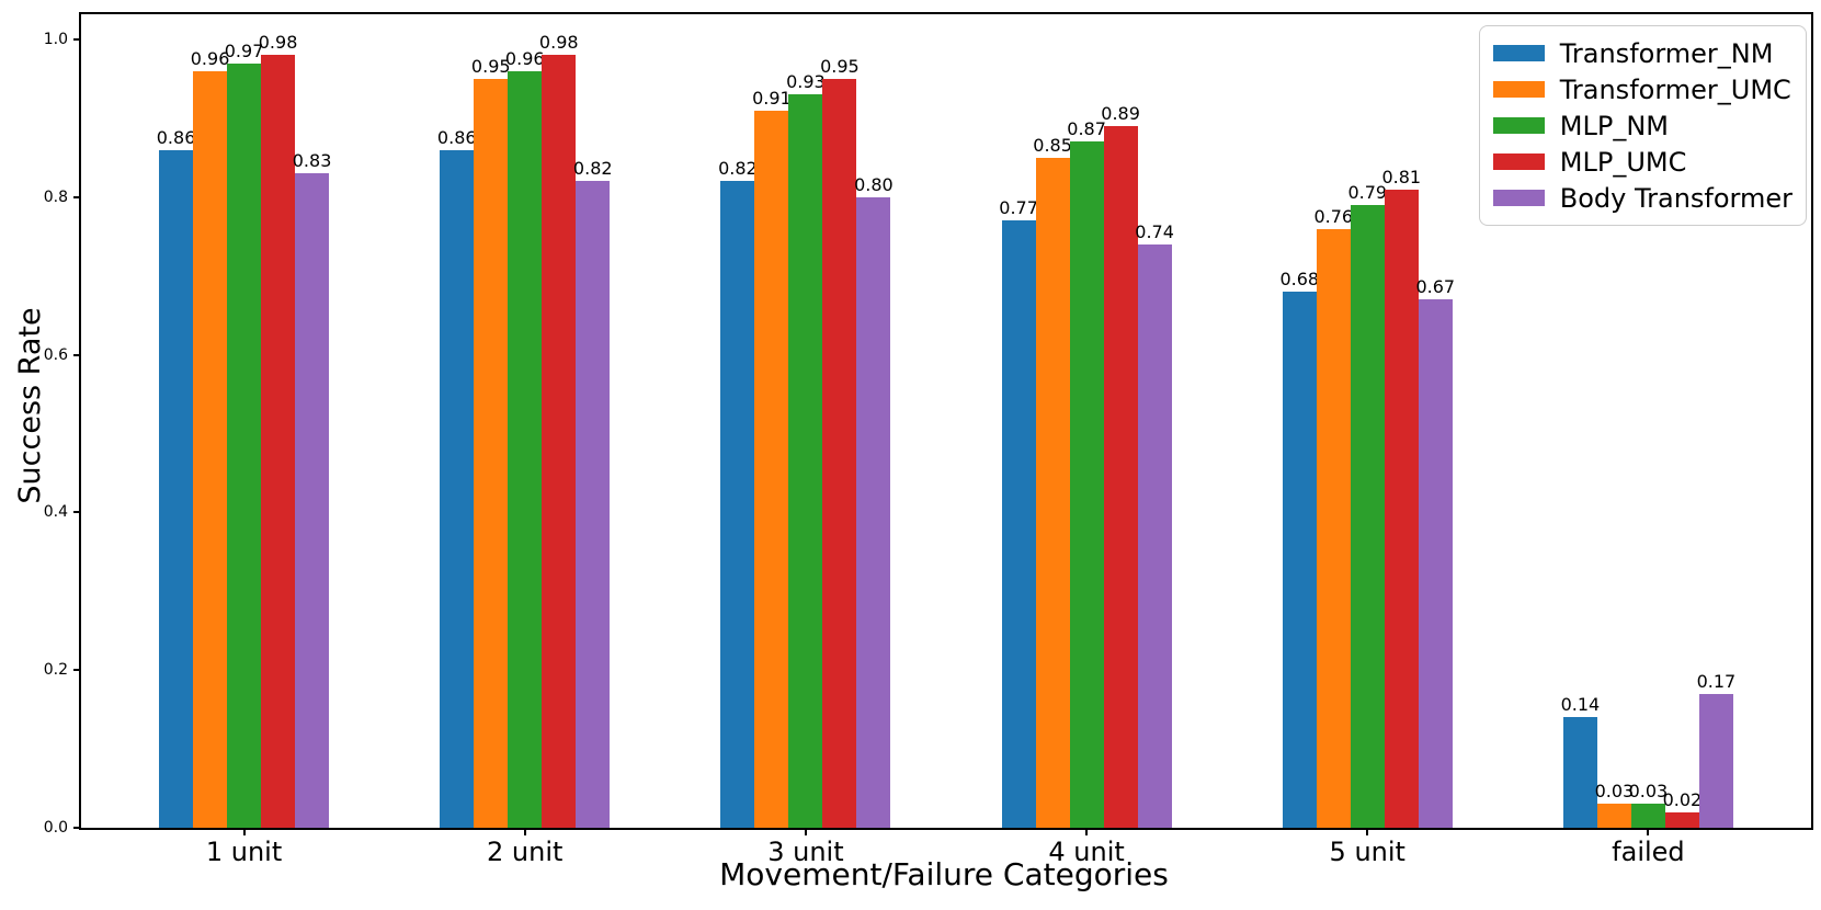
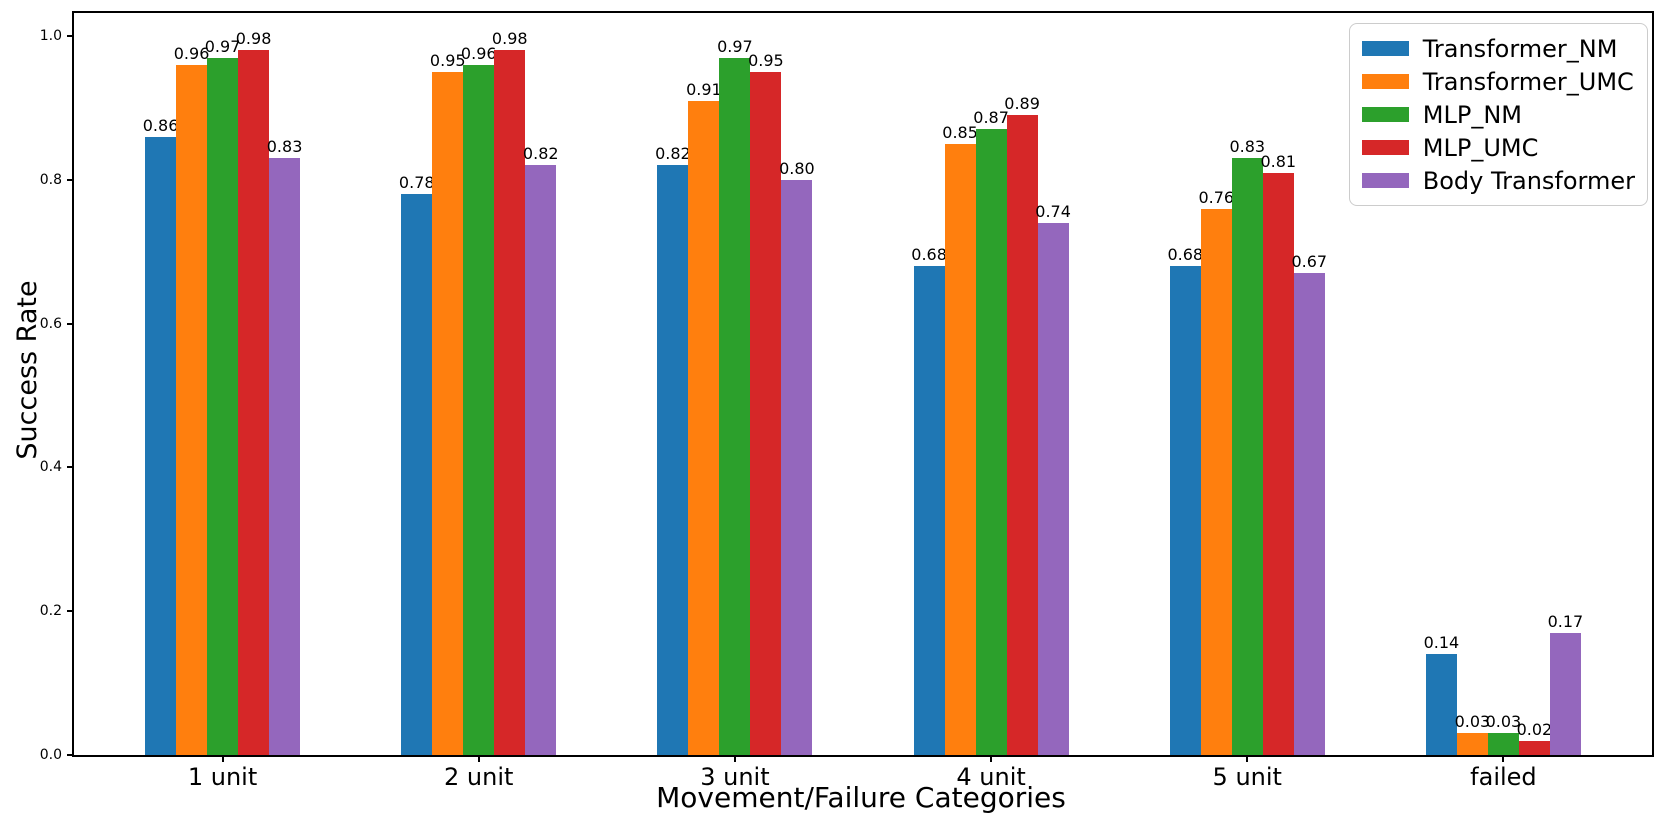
Transformer_NM/2 unit: 0.86 -> 0.78
MLP_NM/3 unit: 0.93 -> 0.97
Transformer_NM/4 unit: 0.77 -> 0.68
MLP_NM/5 unit: 0.79 -> 0.83
